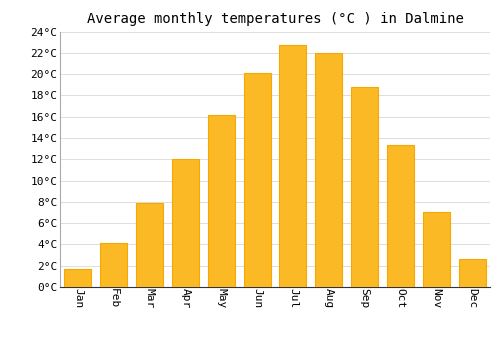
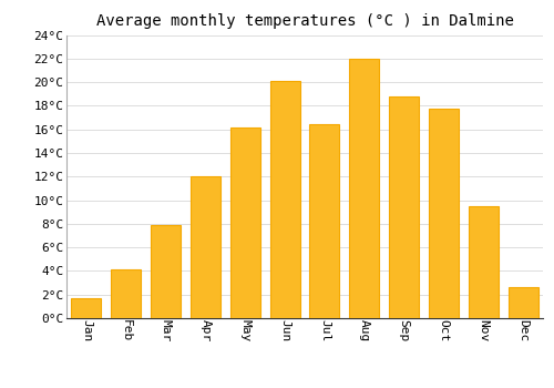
Jul: 22.7°C -> 16.4°C
Oct: 13.3°C -> 17.8°C
Nov: 7.0°C -> 9.5°C
